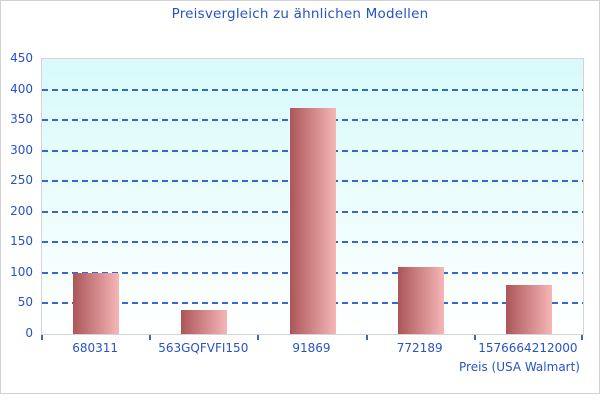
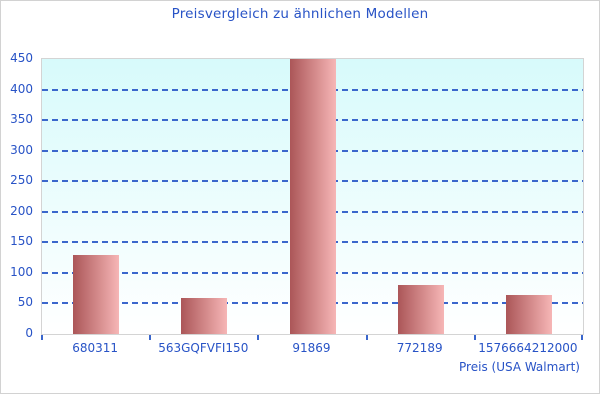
680311: 100 -> 130
563GQFVFI150: 40 -> 60
91869: 370 -> 450
772189: 110 -> 80
1576664212000: 80 -> 60
